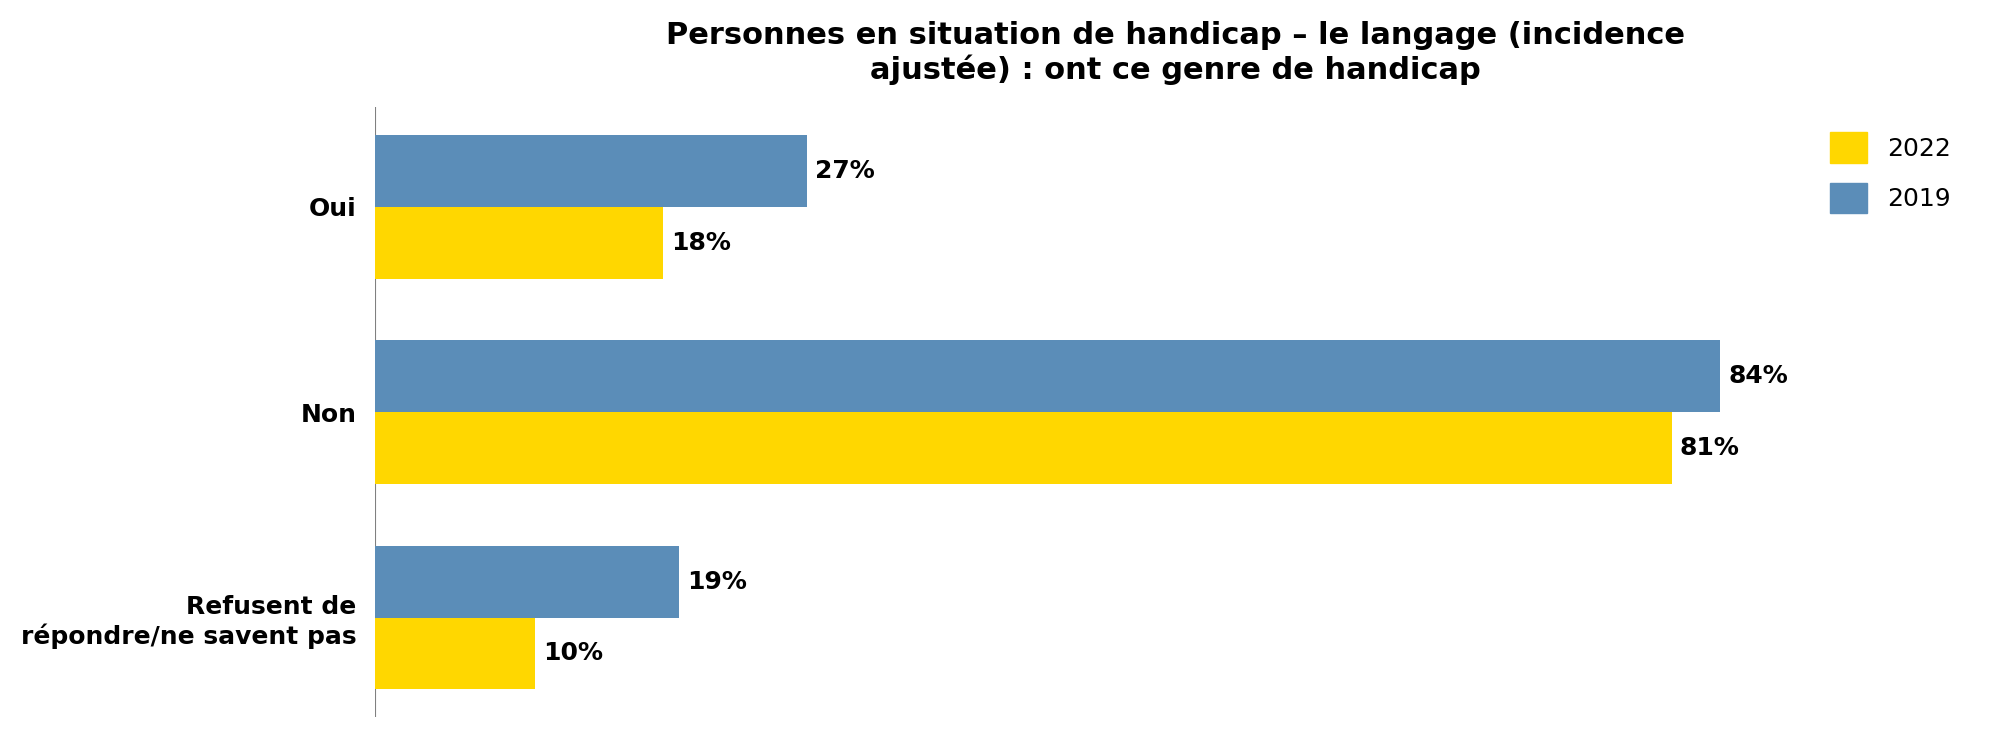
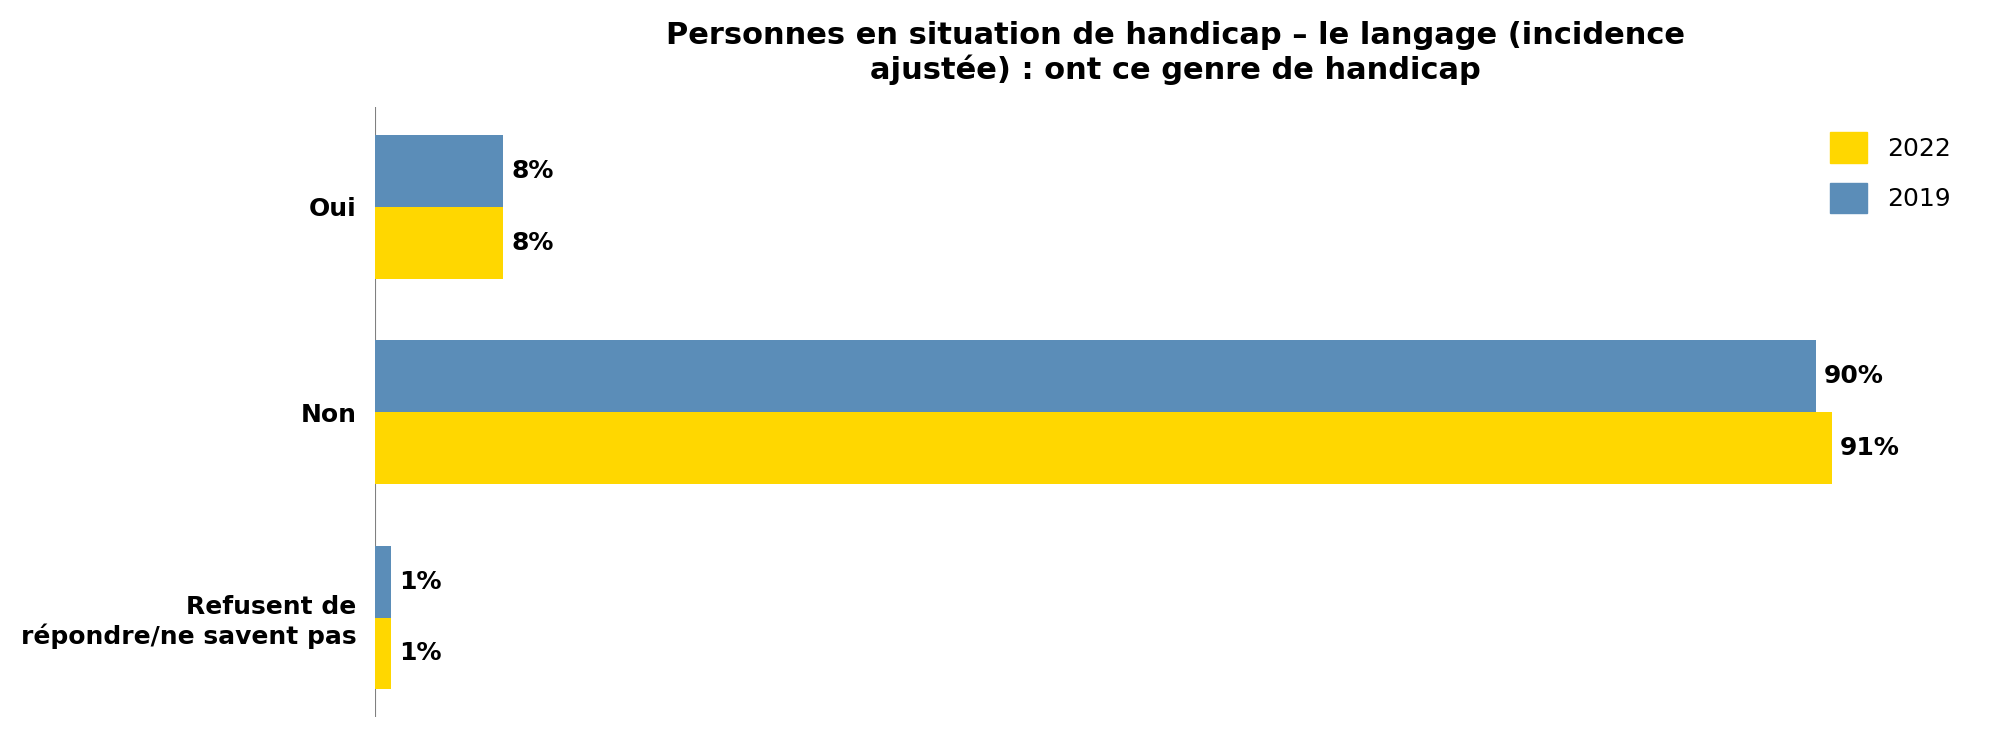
2019/Oui: 27% -> 8%
2022/Oui: 18% -> 8%
2019/Non: 84% -> 90%
2022/Non: 81% -> 91%
2019/Refusent de répondre/ne savent pas: 19% -> 1%
2022/Refusent de répondre/ne savent pas: 10% -> 1%
